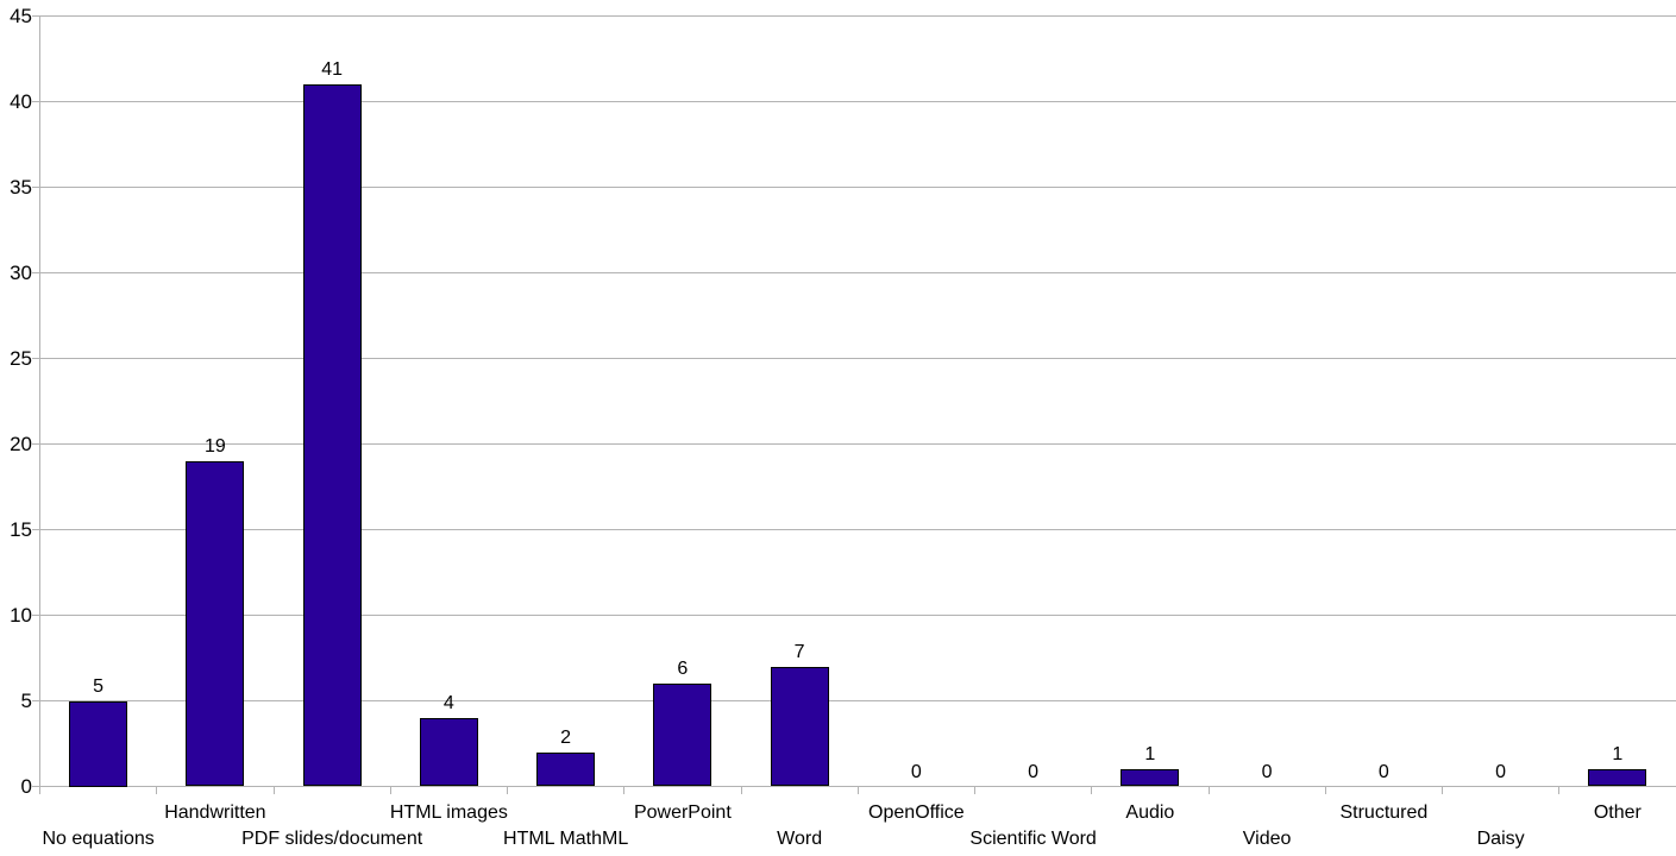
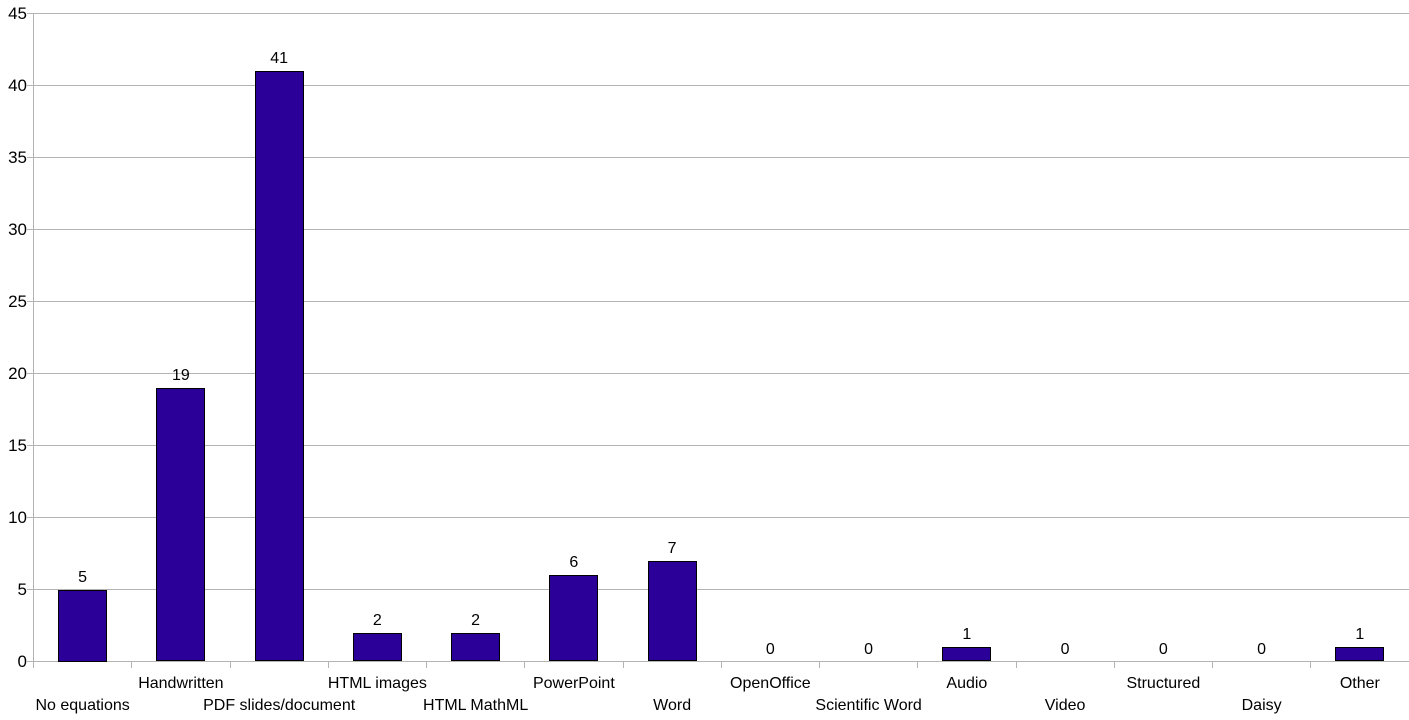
HTML images: 4 -> 2
